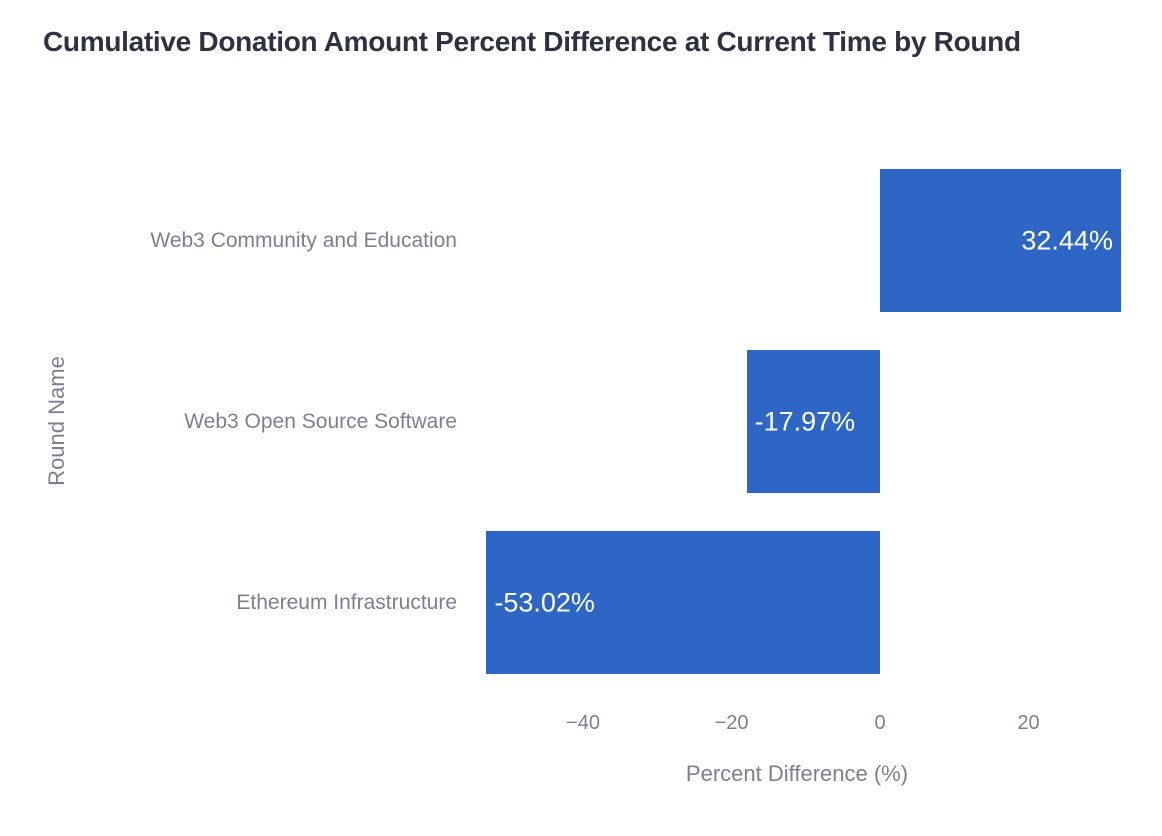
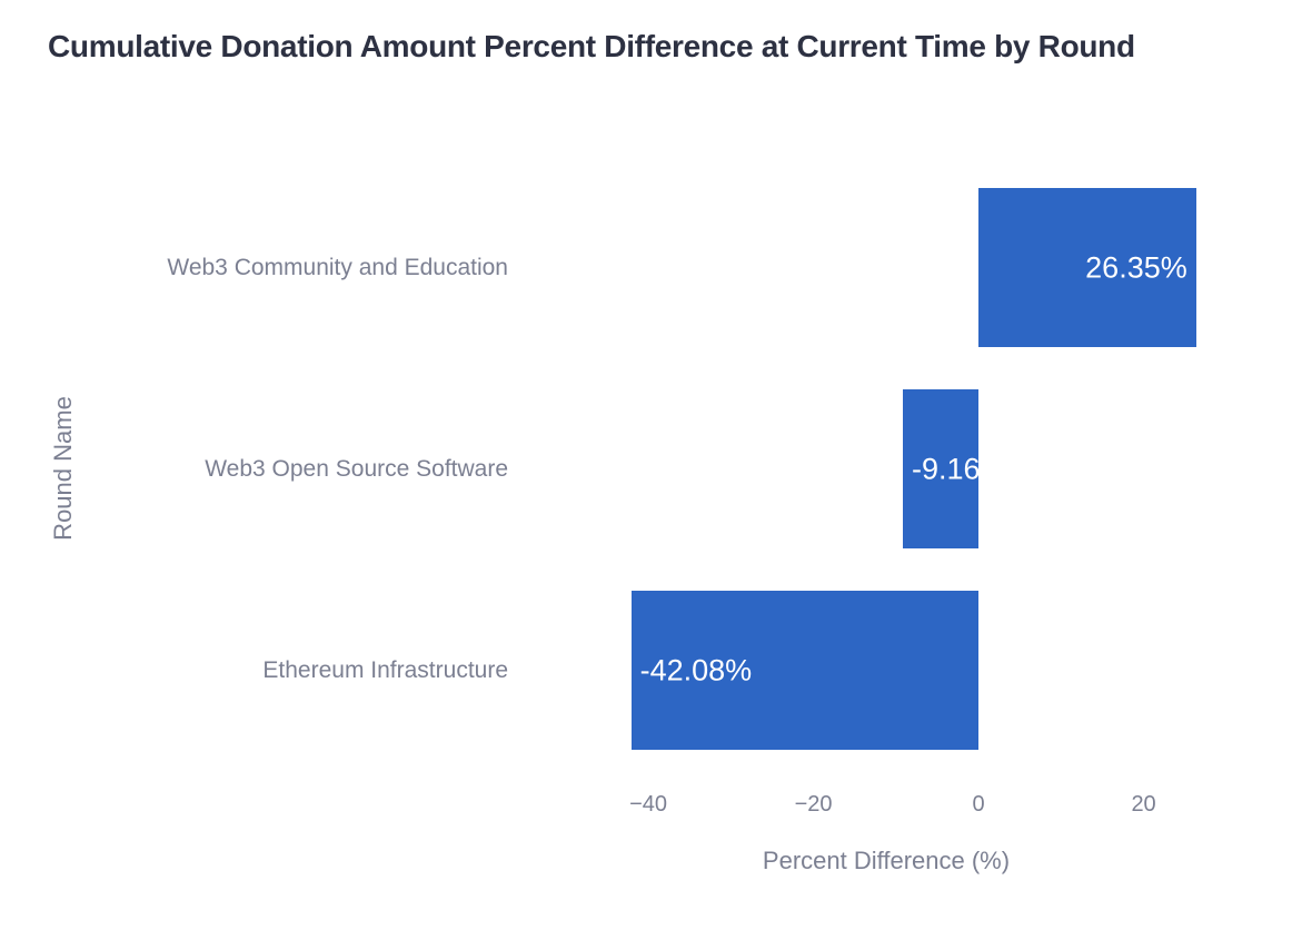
Web3 Community and Education: 32.44% -> 26.35%
Web3 Open Source Software: -17.97% -> -9.16%
Ethereum Infrastructure: -53.02% -> -42.08%
